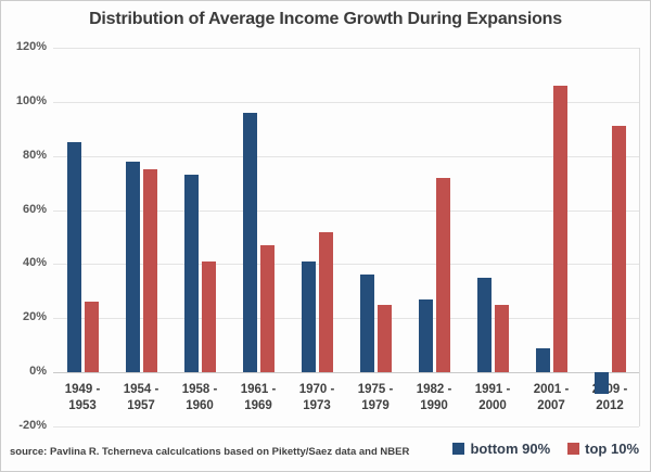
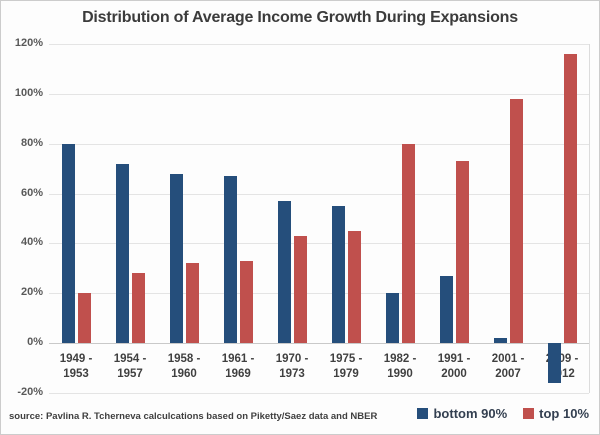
bottom 90%/1949 - 1953: 85% -> 80%
top 10%/1949 - 1953: 26% -> 20%
bottom 90%/1954 - 1957: 78% -> 72%
top 10%/1954 - 1957: 75% -> 28%
bottom 90%/1958 - 1960: 73% -> 68%
top 10%/1958 - 1960: 41% -> 32%
bottom 90%/1961 - 1969: 96% -> 67%
top 10%/1961 - 1969: 47% -> 33%
bottom 90%/1970 - 1973: 41% -> 57%
top 10%/1970 - 1973: 52% -> 43%
bottom 90%/1975 - 1979: 36% -> 55%
top 10%/1975 - 1979: 25% -> 45%
bottom 90%/1982 - 1990: 27% -> 20%
top 10%/1982 - 1990: 72% -> 80%
bottom 90%/1991 - 2000: 35% -> 27%
top 10%/1991 - 2000: 25% -> 73%
bottom 90%/2001 - 2007: 9% -> 2%
top 10%/2001 - 2007: 106% -> 98%
bottom 90%/2009 - 2012: -8% -> -16%
top 10%/2009 - 2012: 91% -> 116%
